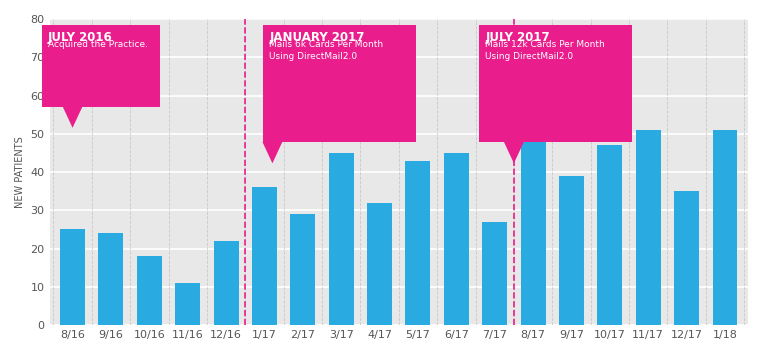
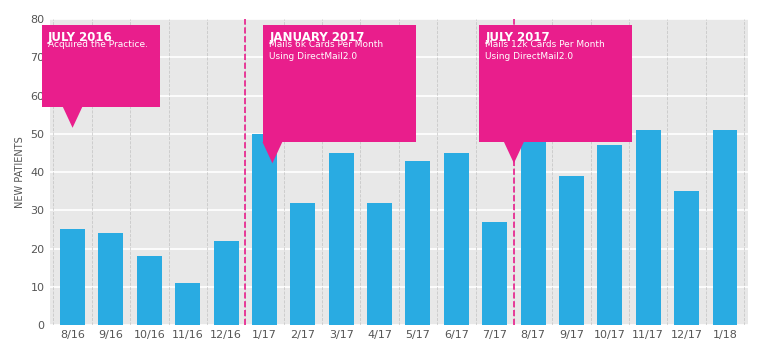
1/17: 36 -> 50
2/17: 29 -> 32
